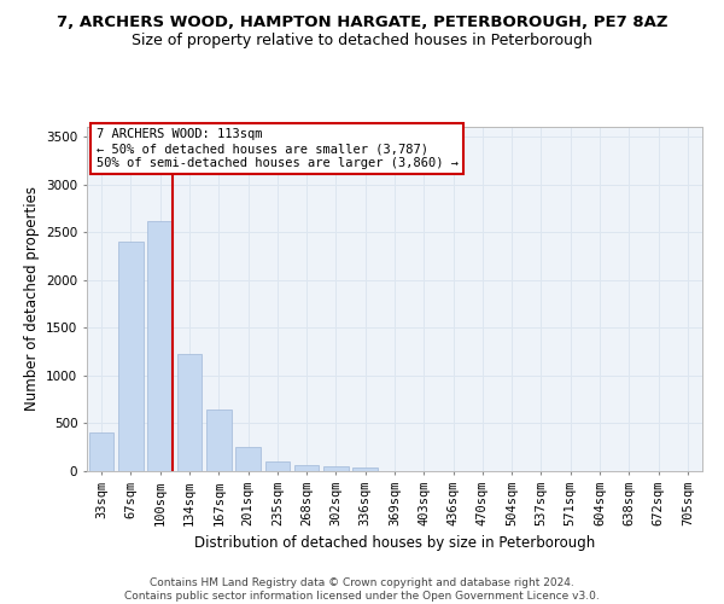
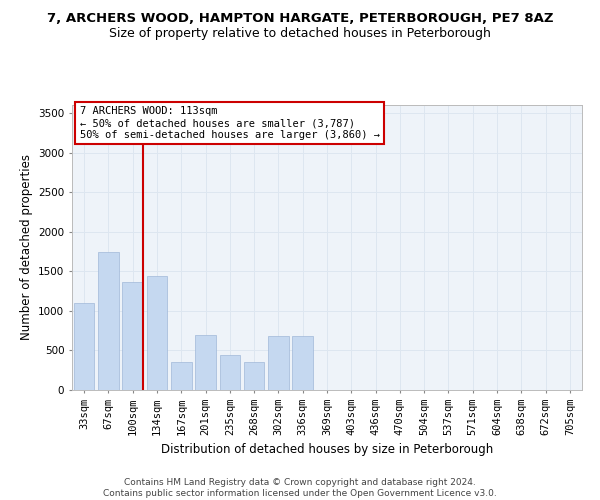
33sqm: 400 -> 1100
67sqm: 2400 -> 1740
100sqm: 2620 -> 1360
134sqm: 1230 -> 1440
167sqm: 640 -> 360
201sqm: 260 -> 700
235sqm: 100 -> 440
268sqm: 60 -> 360
302sqm: 60 -> 680
336sqm: 40 -> 680
